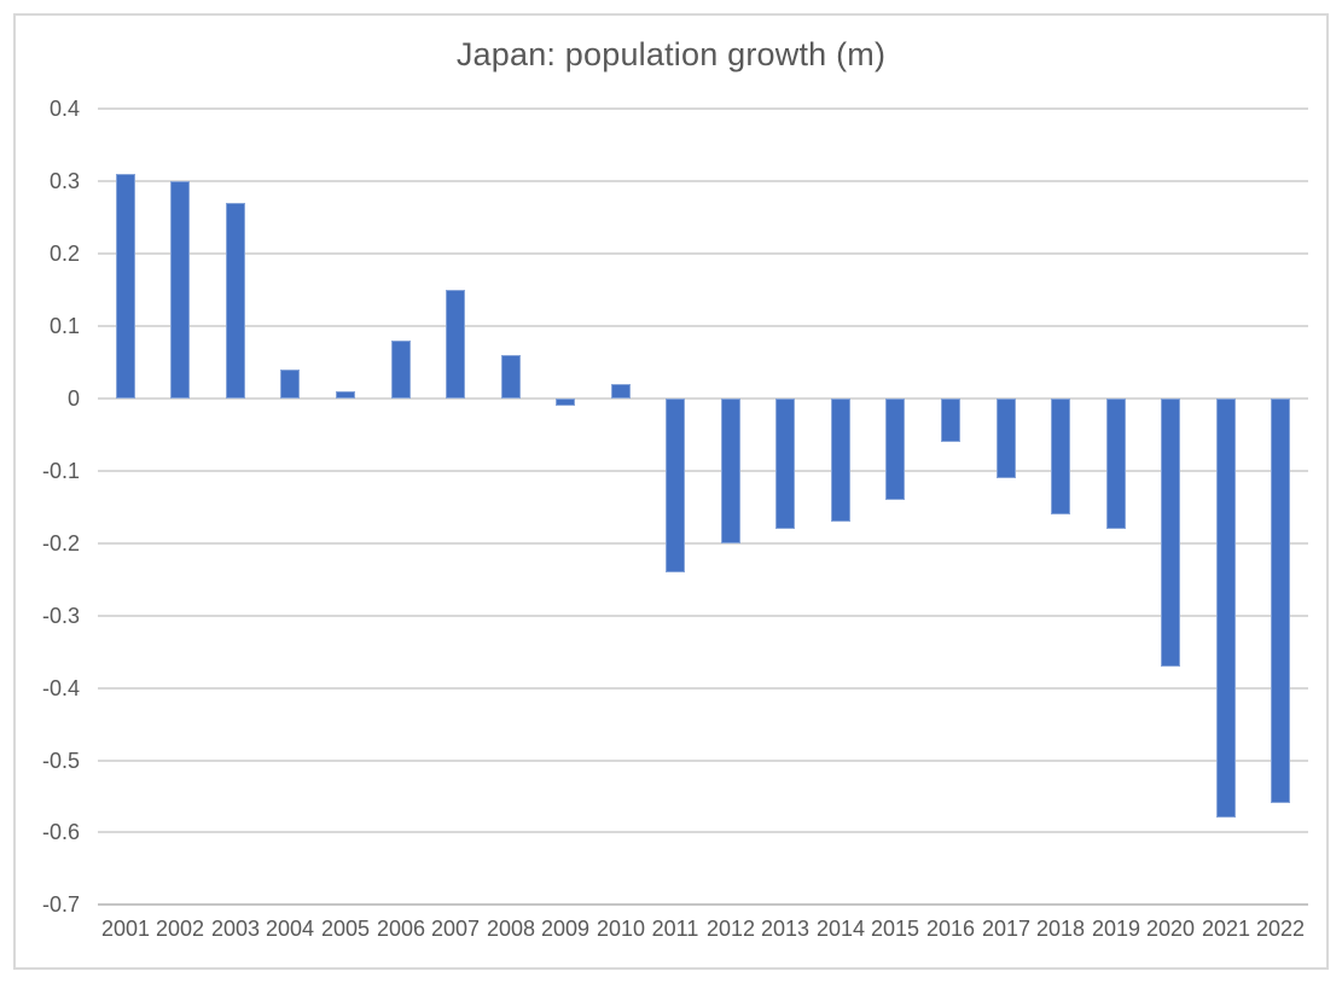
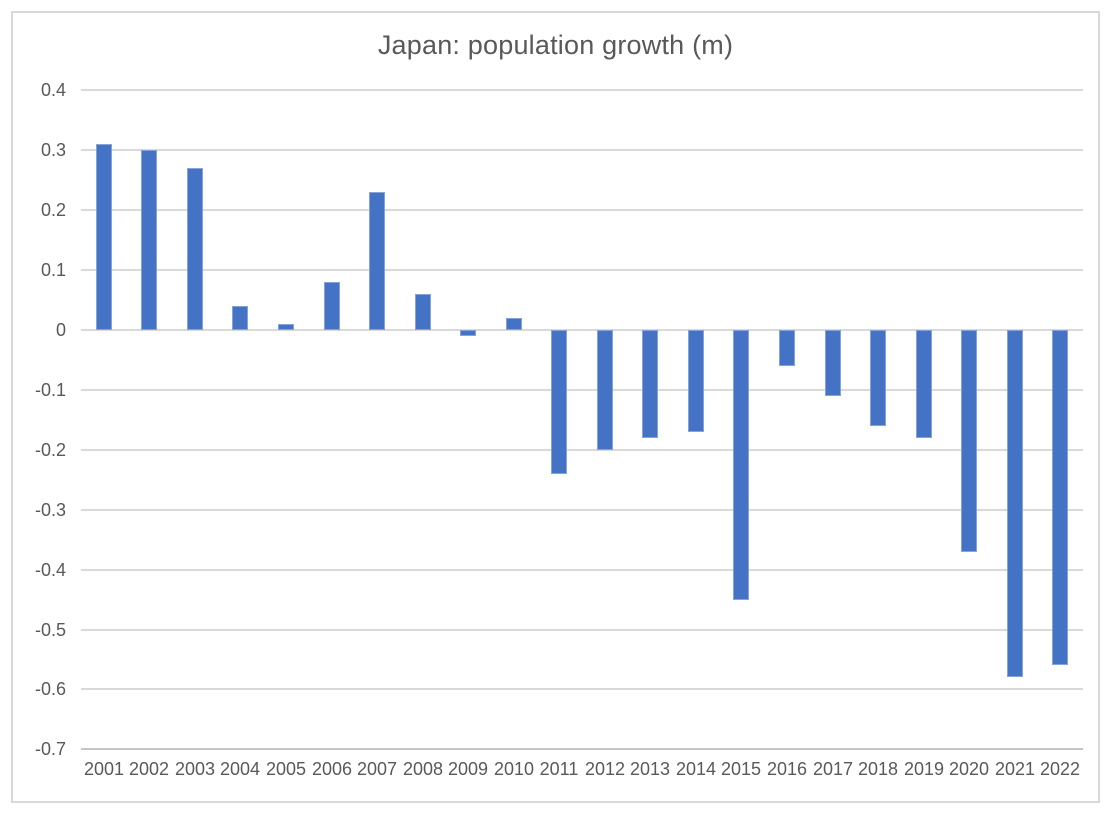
2007: 0.15 -> 0.23
2015: -0.14 -> -0.45
